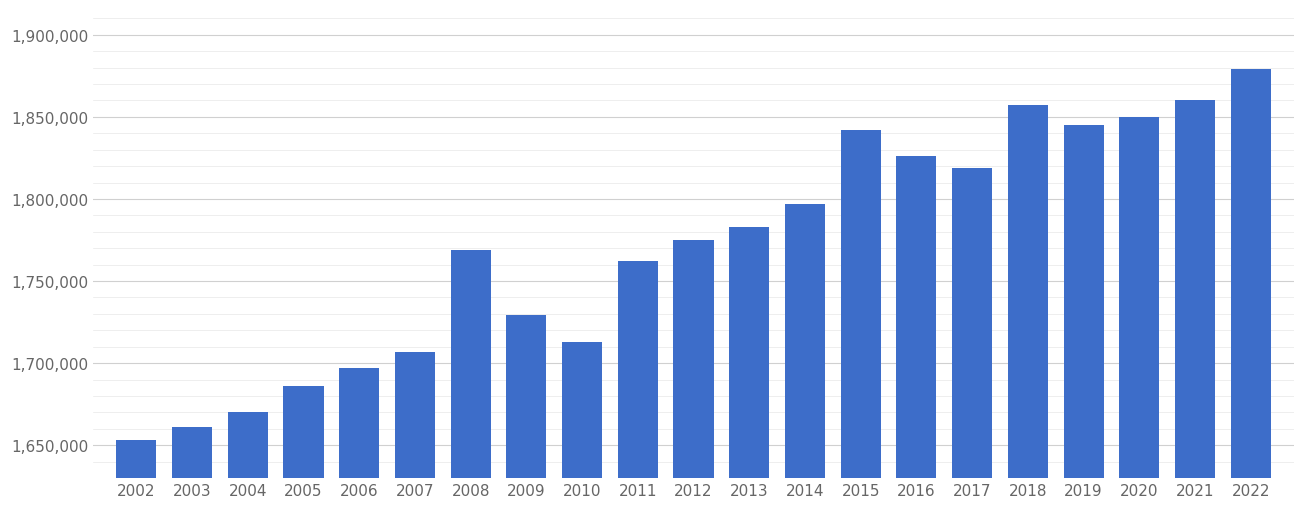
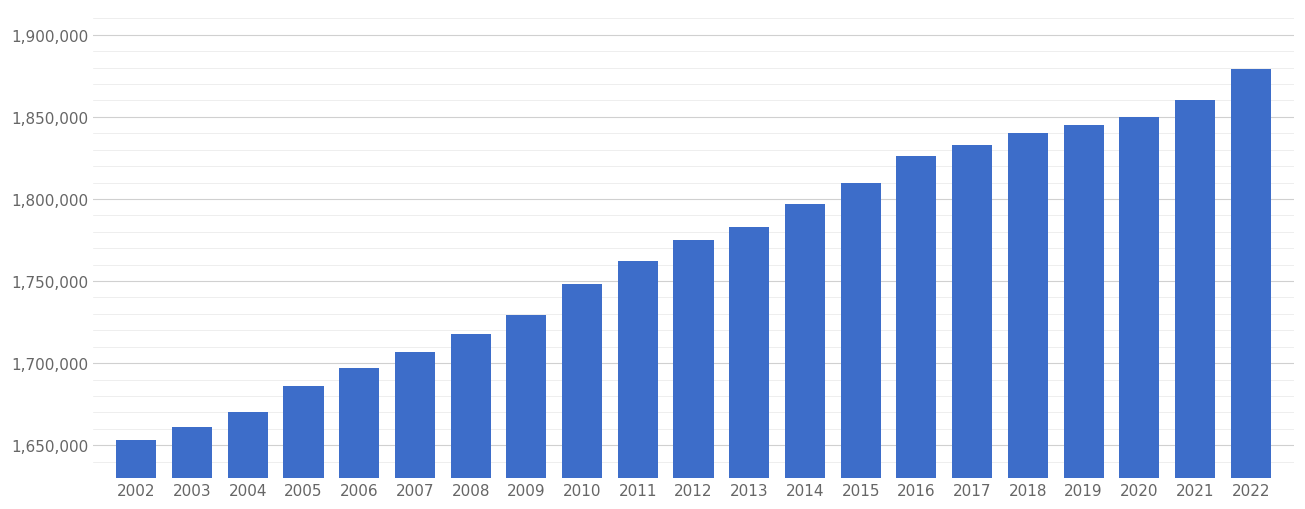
2008: 1,769,000 -> 1,718,000
2010: 1,713,000 -> 1,748,000
2015: 1,842,000 -> 1,810,000
2017: 1,819,000 -> 1,833,000
2018: 1,857,000 -> 1,840,000
